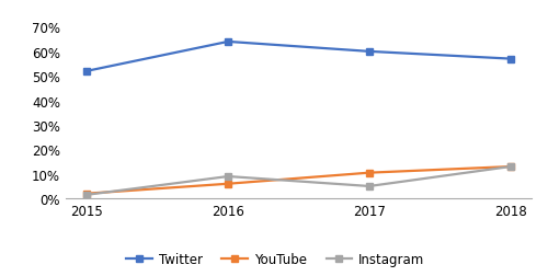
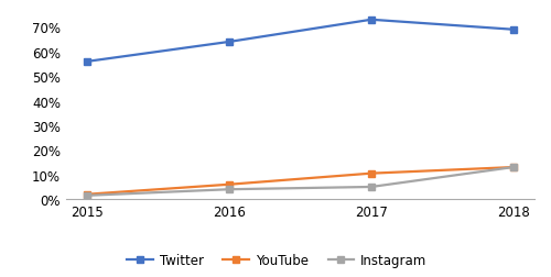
Twitter/2015: 52% -> 56%
Instagram/2016: 9.0% -> 4.0%
Twitter/2017: 60% -> 73%
Twitter/2018: 57% -> 69%
